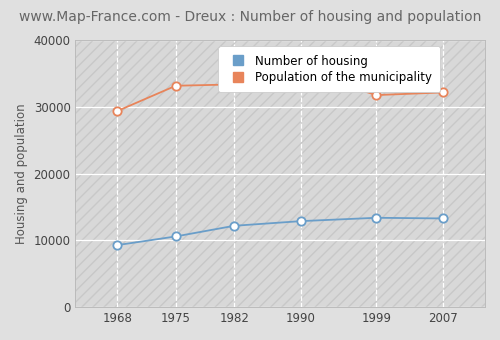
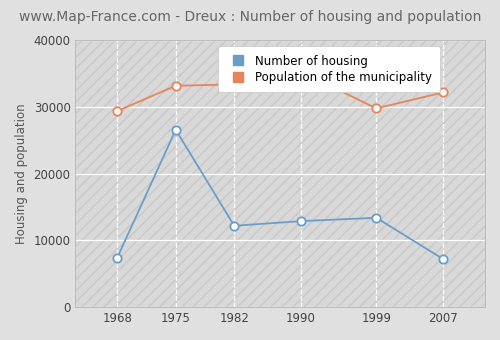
Number of housing/1968: 9300 -> 7400
Number of housing/1975: 10600 -> 26600
Population of the municipality/1999: 31800 -> 29800
Number of housing/2007: 13300 -> 7200
